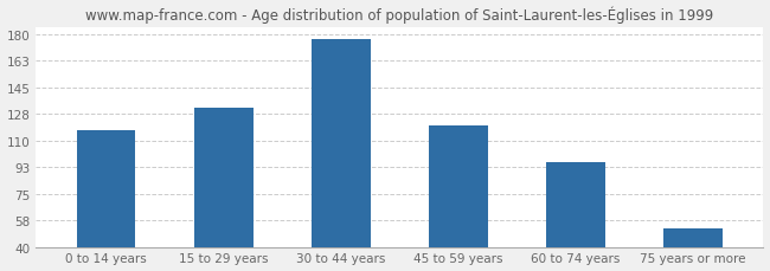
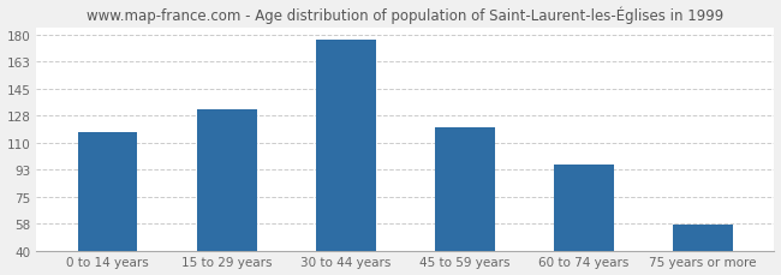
75 years or more: 52 -> 57
